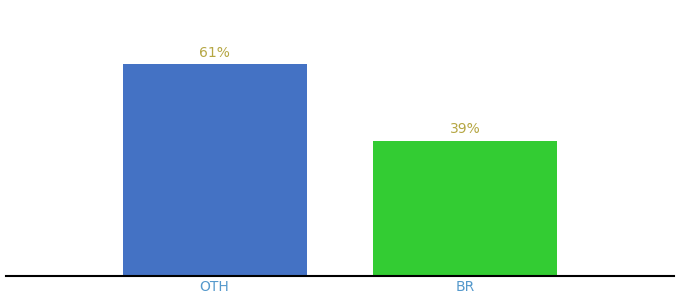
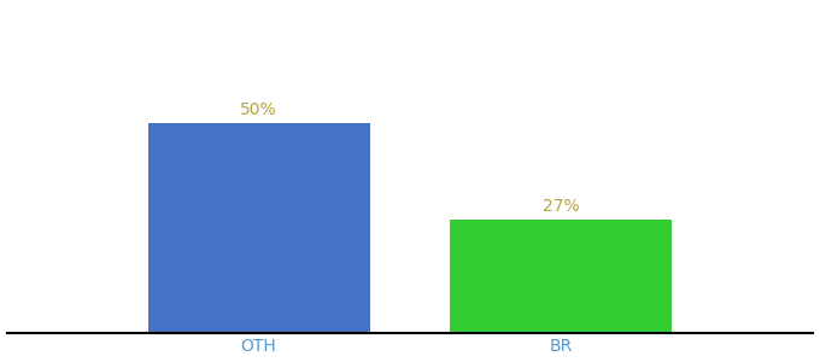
OTH: 61% -> 50%
BR: 39% -> 27%
